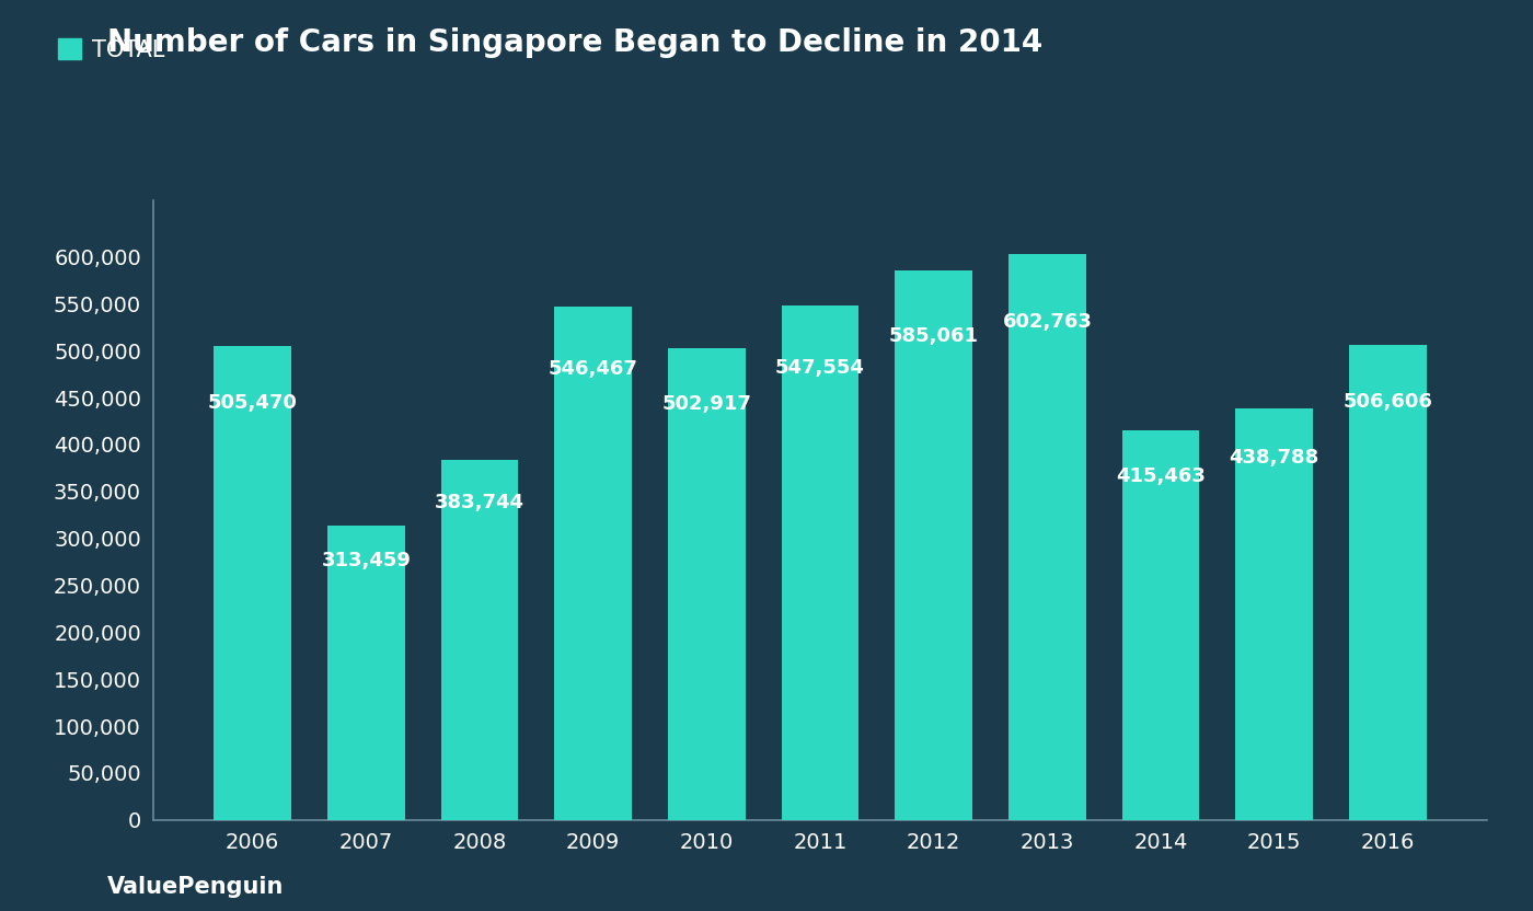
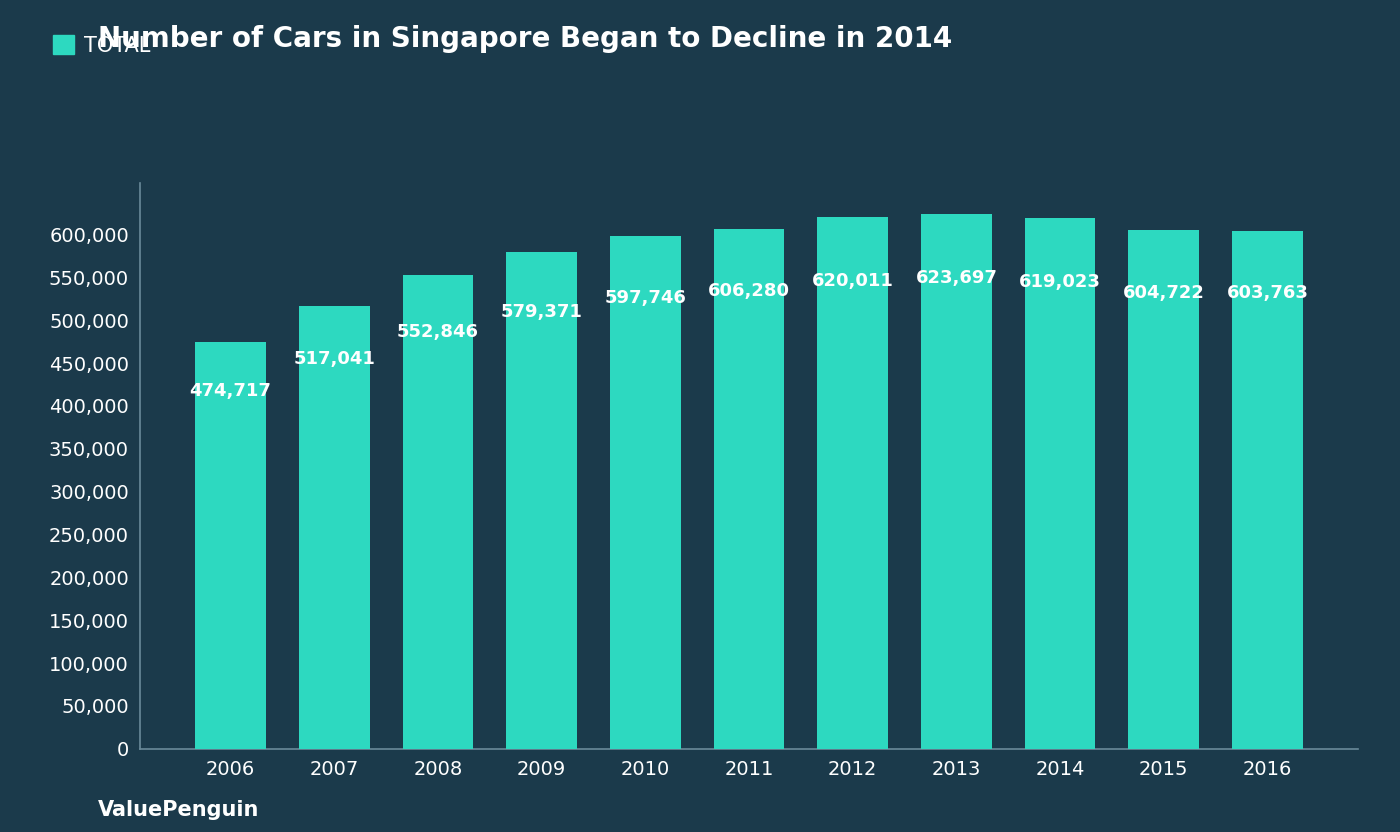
2006: 505,470 -> 474,717
2007: 313,459 -> 517,041
2008: 383,744 -> 552,846
2009: 546,467 -> 579,371
2010: 502,917 -> 597,746
2011: 547,554 -> 606,280
2012: 585,061 -> 620,011
2013: 602,763 -> 623,697
2014: 415,463 -> 619,023
2015: 438,788 -> 604,722
2016: 506,606 -> 603,763
